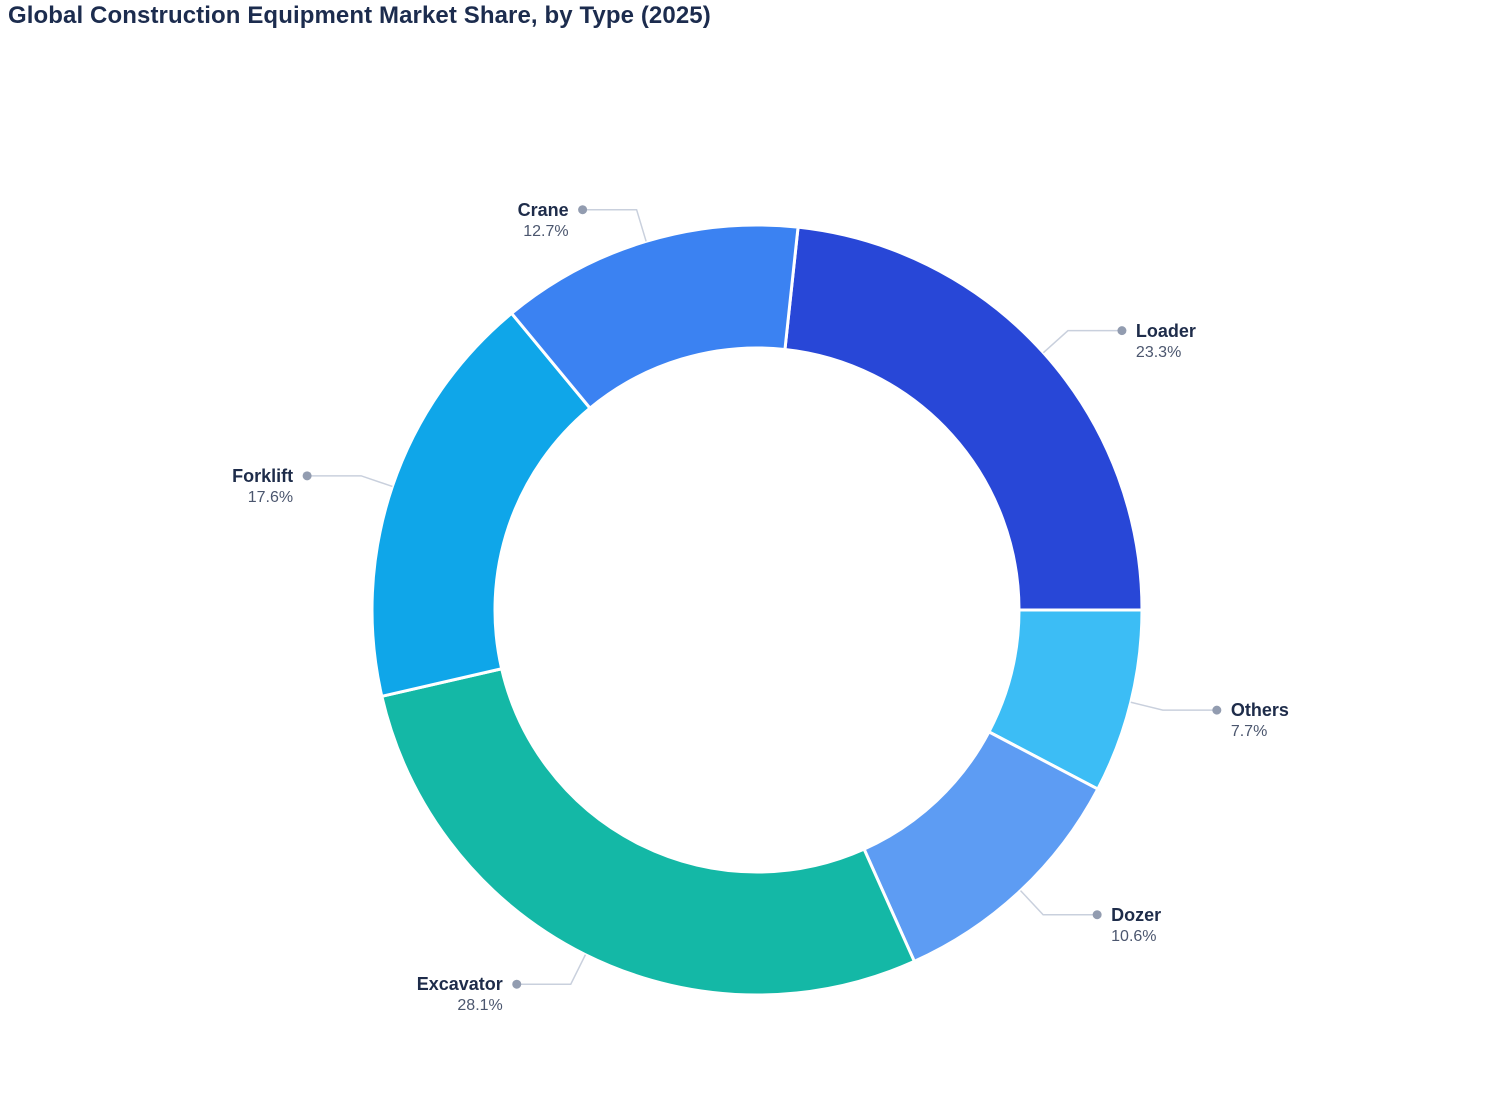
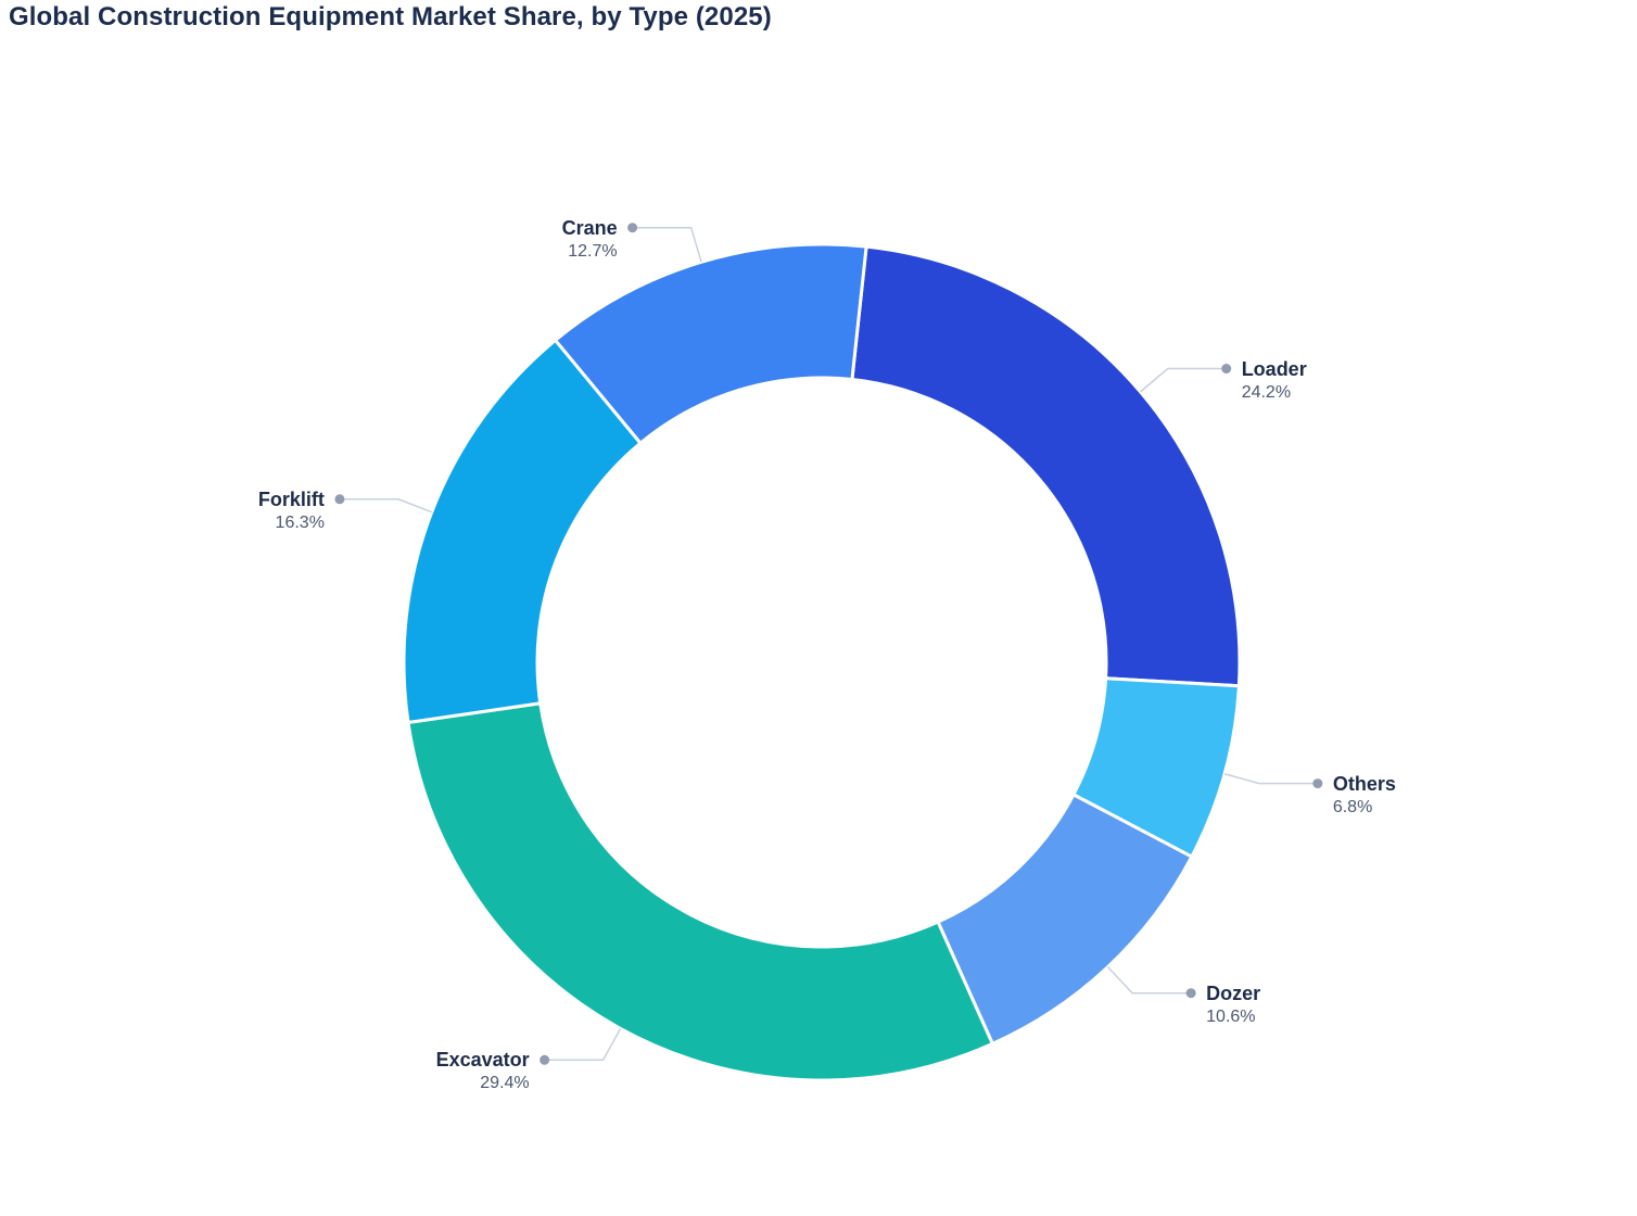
Loader: 23.3% -> 24.2%
Others: 7.7% -> 6.8%
Excavator: 28.1% -> 29.4%
Forklift: 17.6% -> 16.3%
